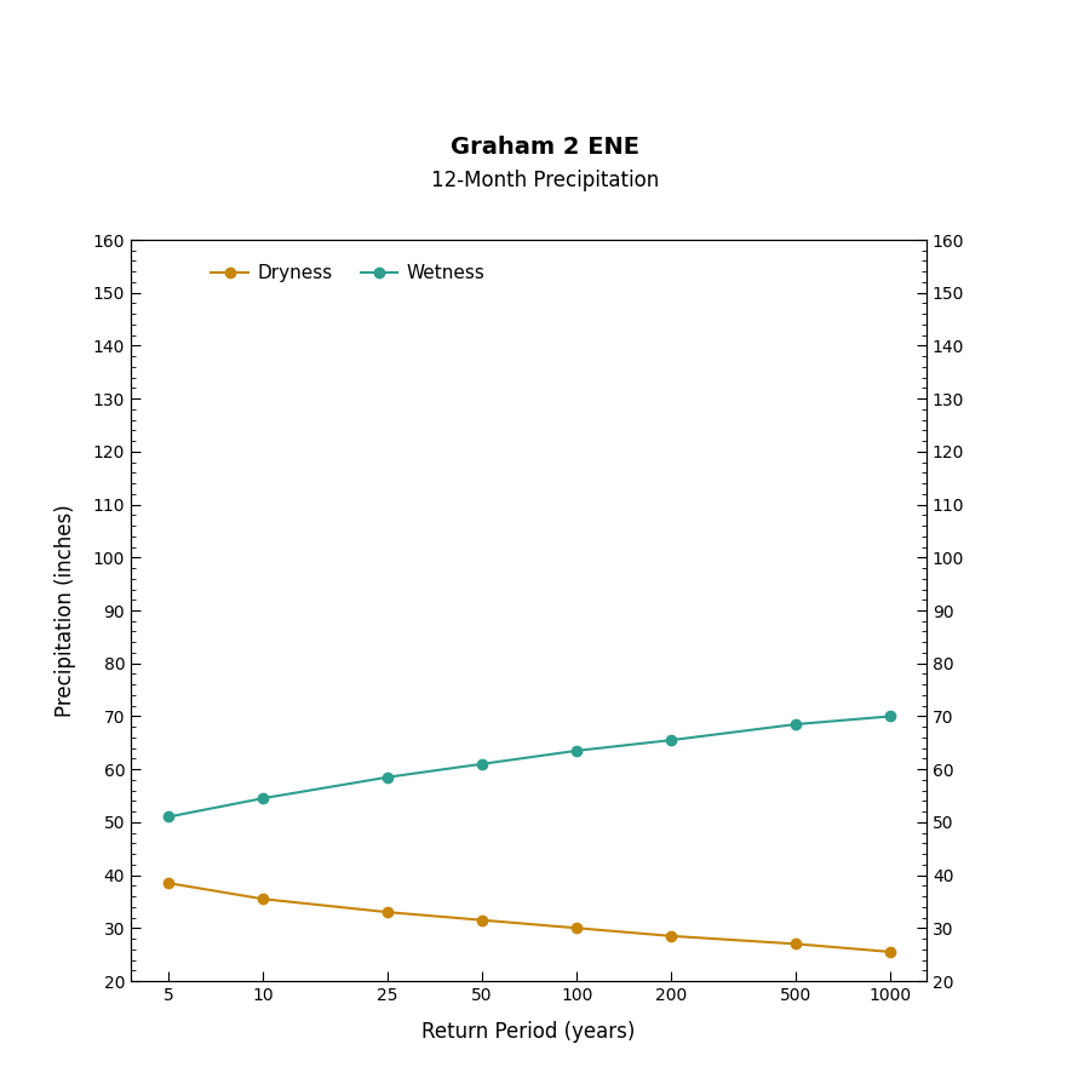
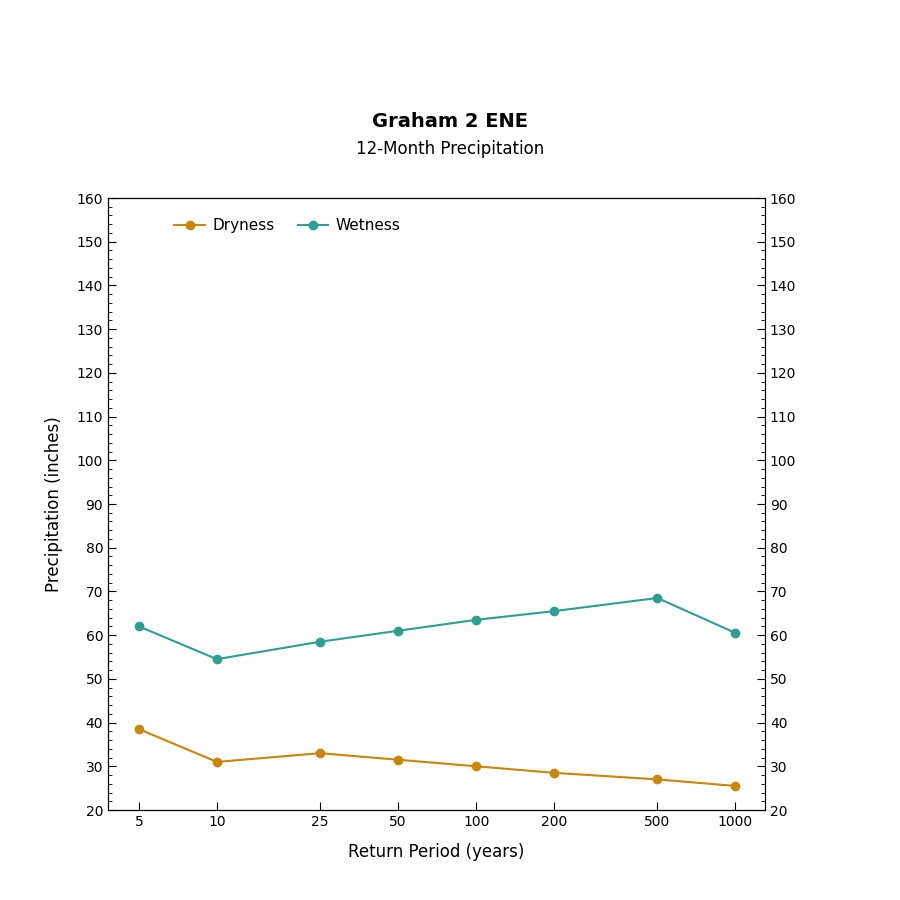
Wetness/5: 51.0 -> 62.0
Dryness/10: 35.5 -> 31.0
Wetness/1000: 70.0 -> 60.5
